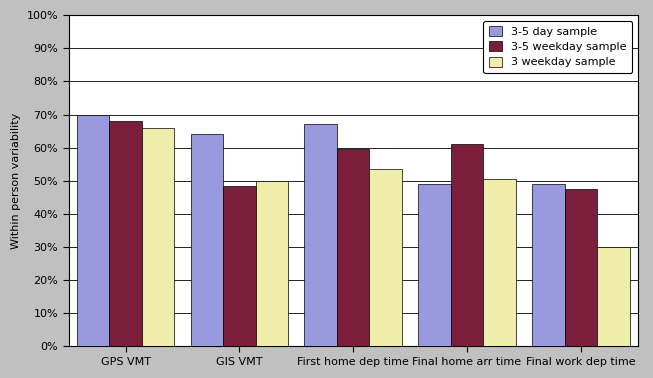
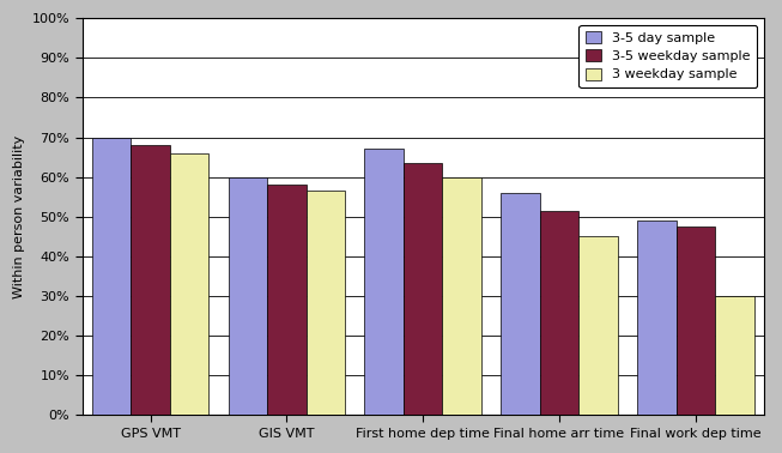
3-5 day sample/GIS VMT: 64% -> 60%
3-5 weekday sample/GIS VMT: 48.5% -> 58.0%
3 weekday sample/GIS VMT: 50.0% -> 56.5%
3-5 weekday sample/First home dep time: 59.5% -> 63.5%
3 weekday sample/First home dep time: 53.5% -> 60.0%
3-5 day sample/Final home arr time: 49% -> 56%
3-5 weekday sample/Final home arr time: 61.0% -> 51.5%
3 weekday sample/Final home arr time: 50.5% -> 45.0%
